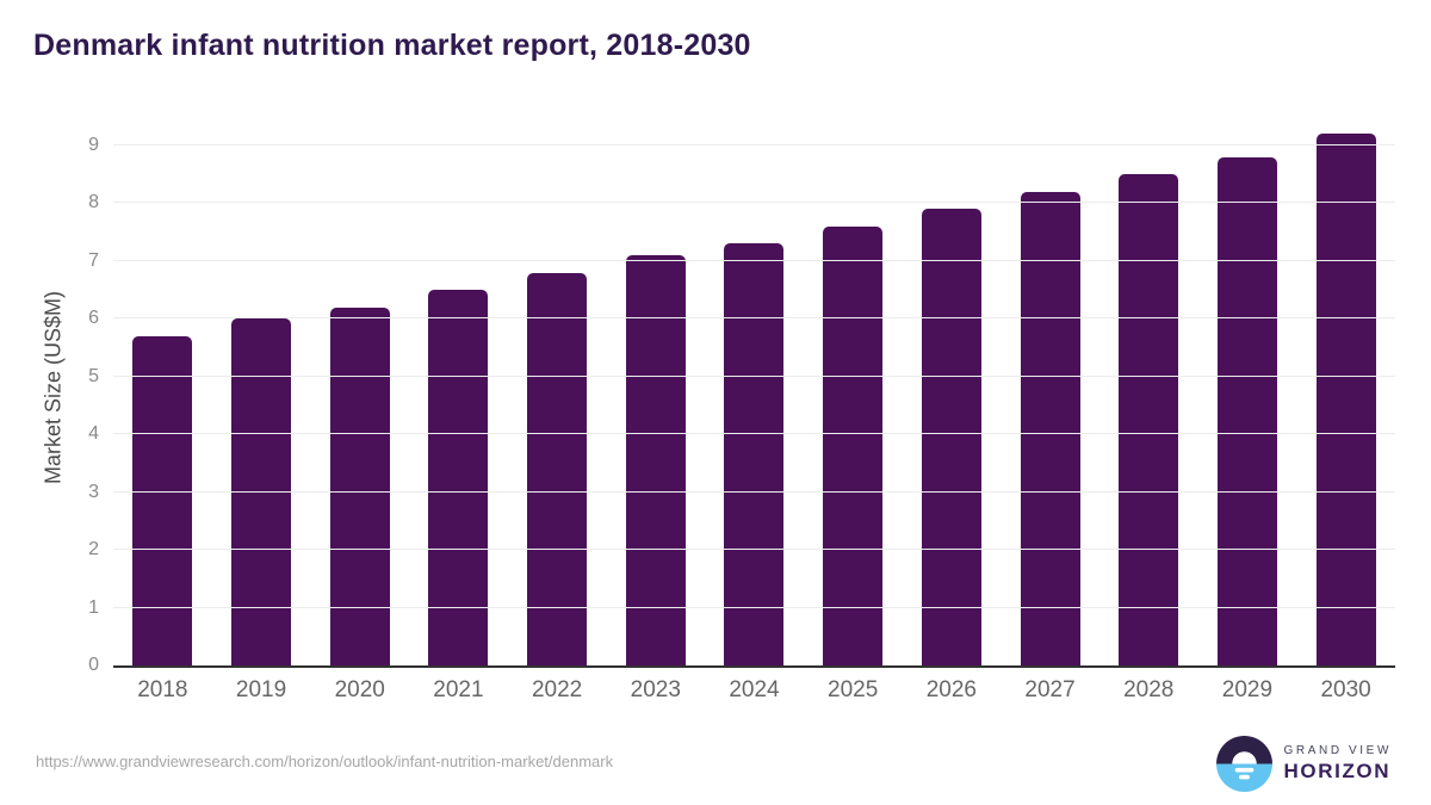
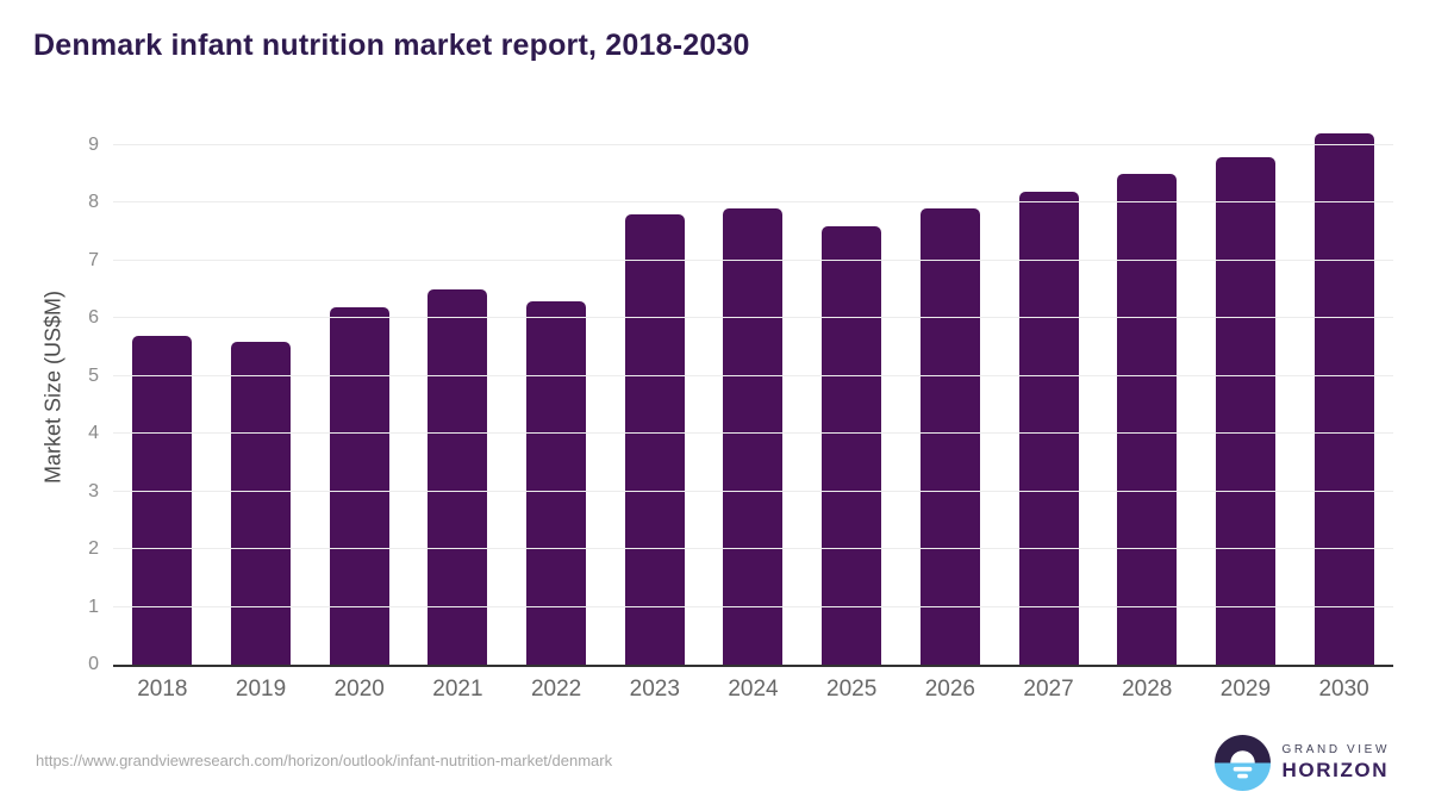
2019: 6.0 -> 5.6
2022: 6.8 -> 6.3
2023: 7.1 -> 7.8
2024: 7.3 -> 7.9
